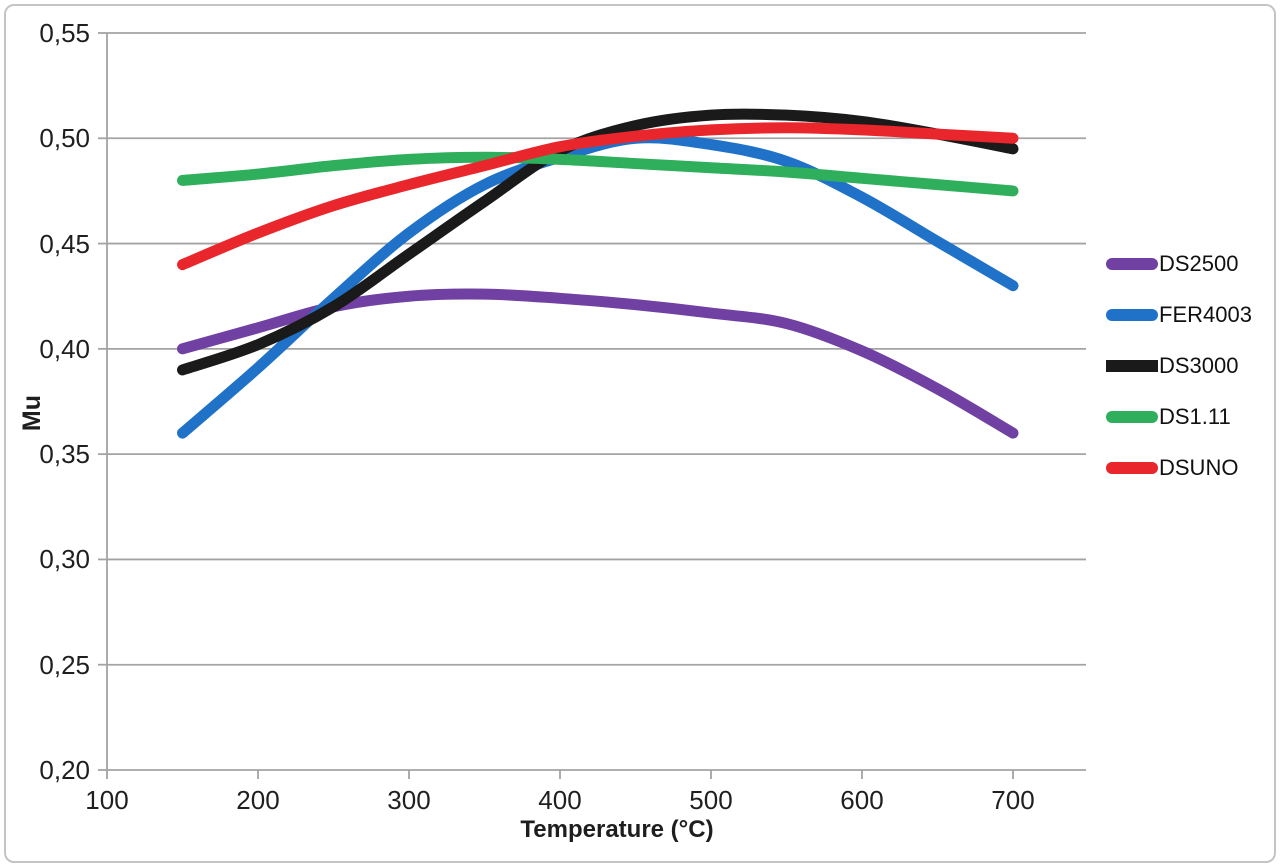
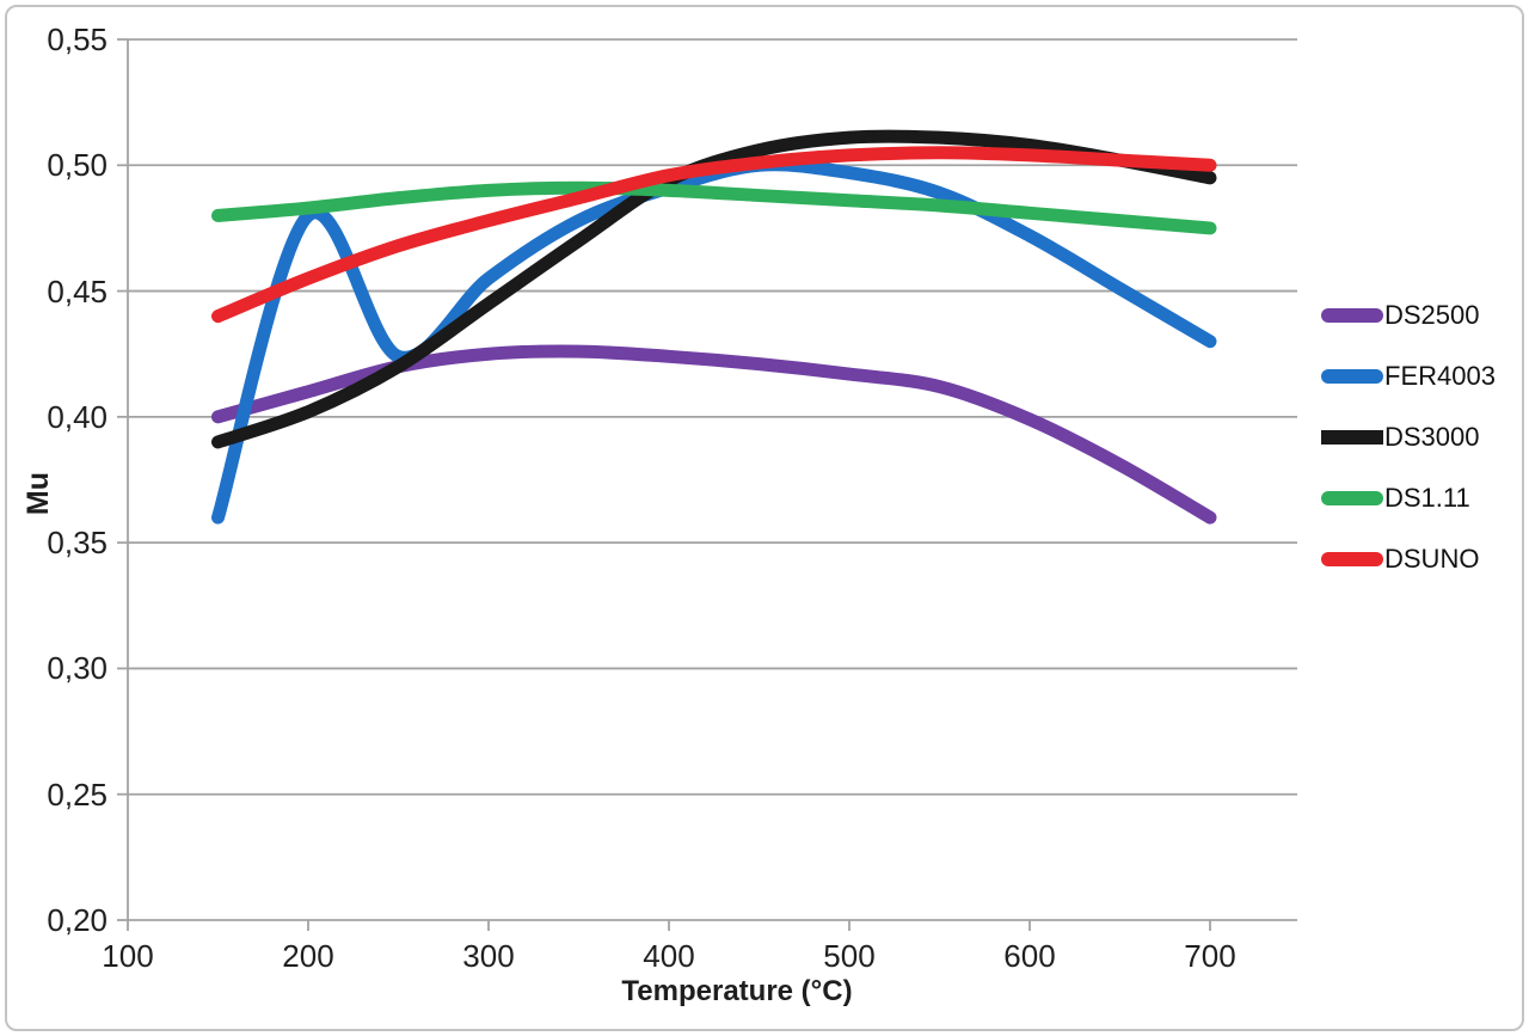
FER4003/200: 0,39 -> 0,48
